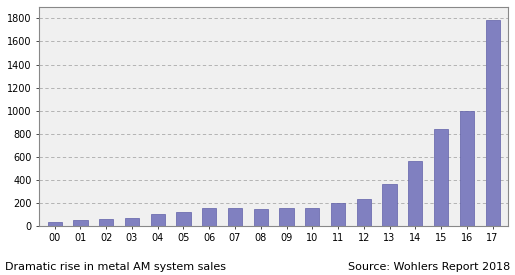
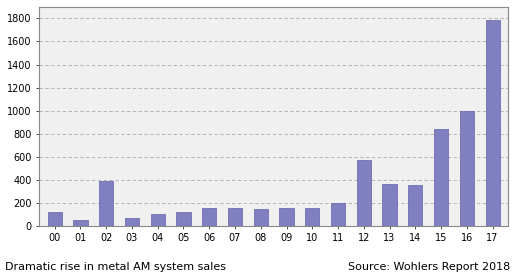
00: 40 -> 120
02: 60 -> 390
12: 230 -> 570
14: 560 -> 350
